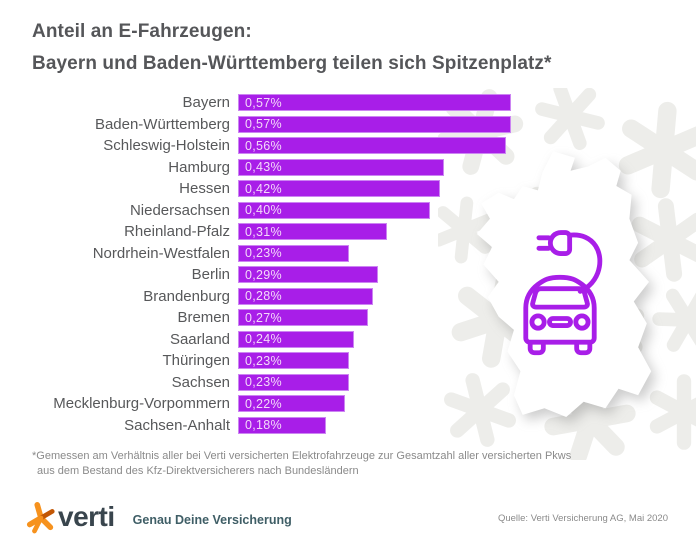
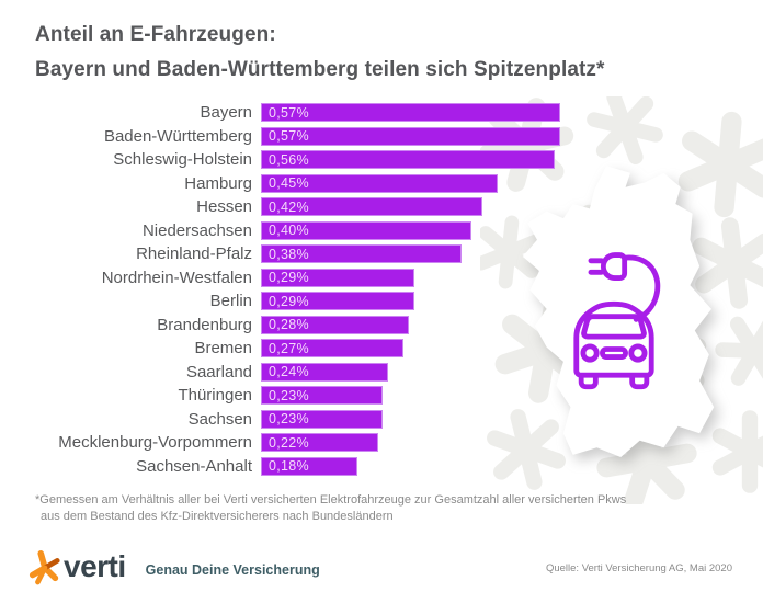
Hamburg: 0,43% -> 0,45%
Rheinland-Pfalz: 0,31% -> 0,38%
Nordrhein-Westfalen: 0,23% -> 0,29%
